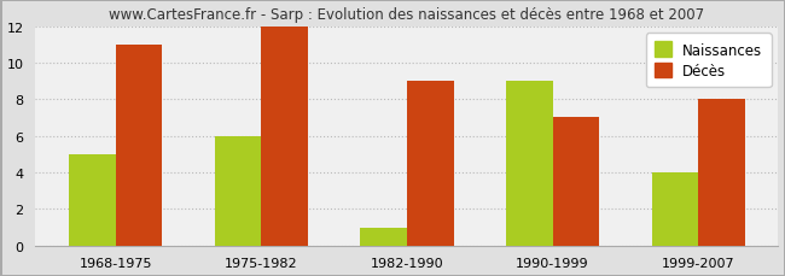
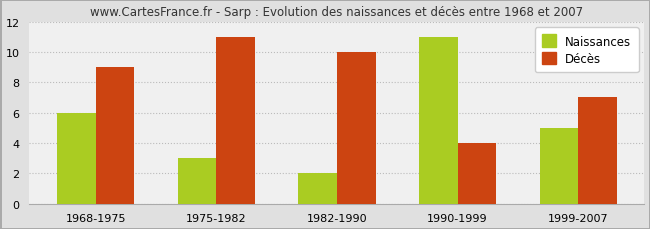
Naissances/1968-1975: 5 -> 6
Décès/1968-1975: 11 -> 9
Naissances/1975-1982: 6 -> 3
Décès/1975-1982: 12 -> 11
Naissances/1982-1990: 1 -> 2
Décès/1982-1990: 9 -> 10
Naissances/1990-1999: 9 -> 11
Décès/1990-1999: 7 -> 4
Naissances/1999-2007: 4 -> 5
Décès/1999-2007: 8 -> 7
